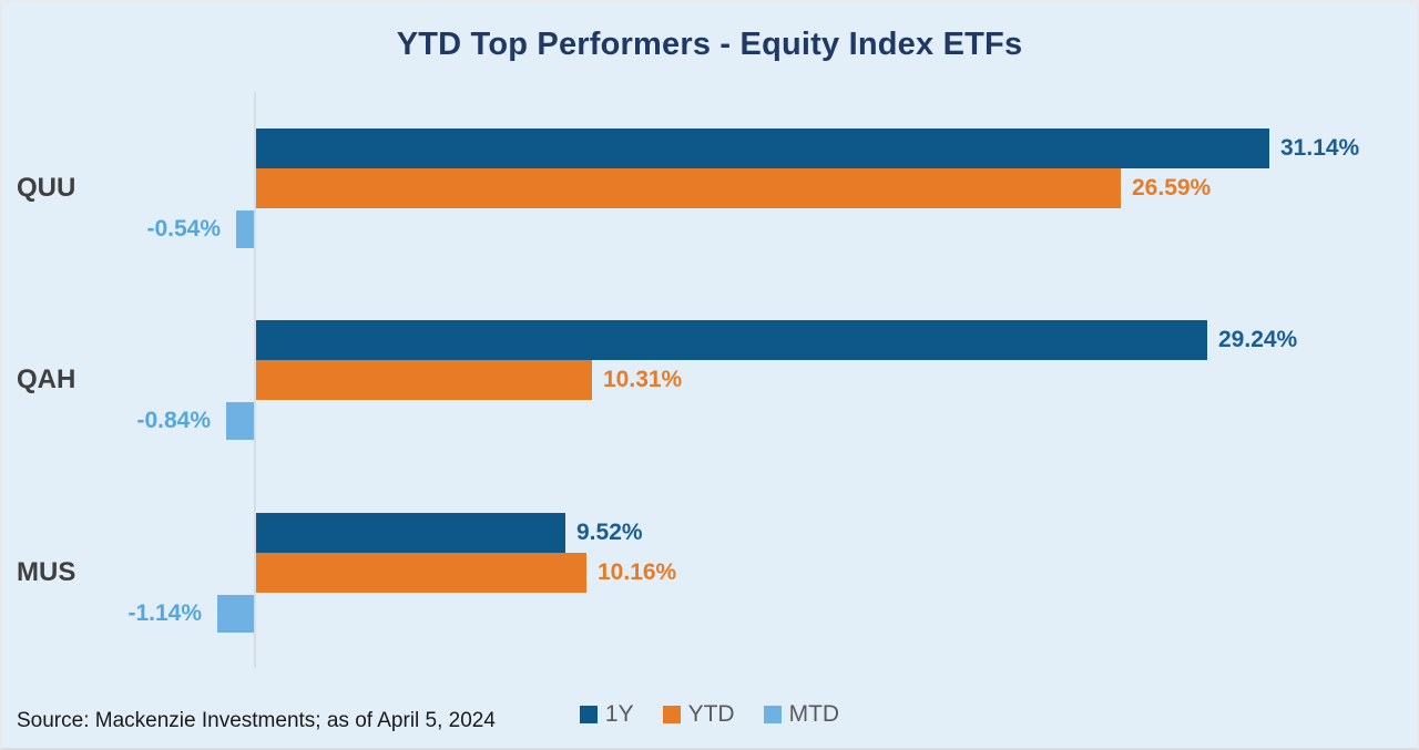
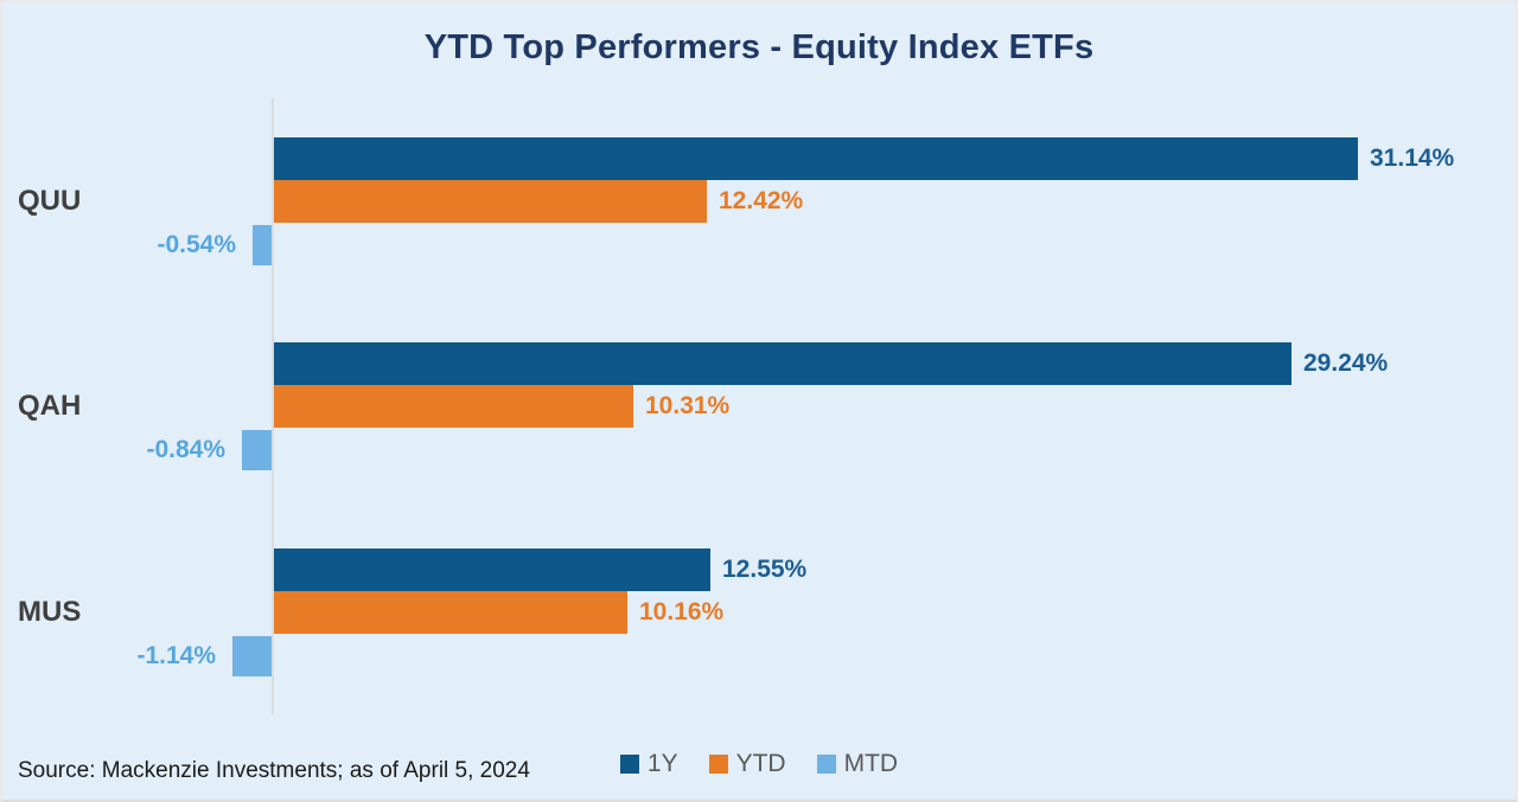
YTD/QUU: 26.59% -> 12.42%
1Y/MUS: 9.52% -> 12.55%
